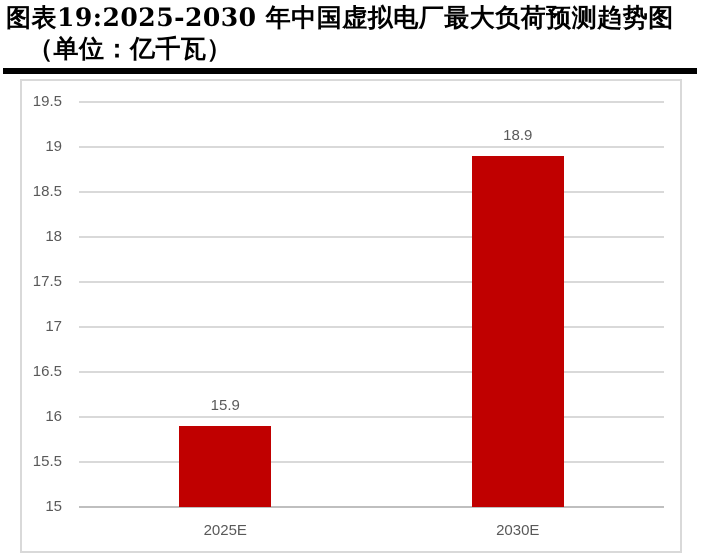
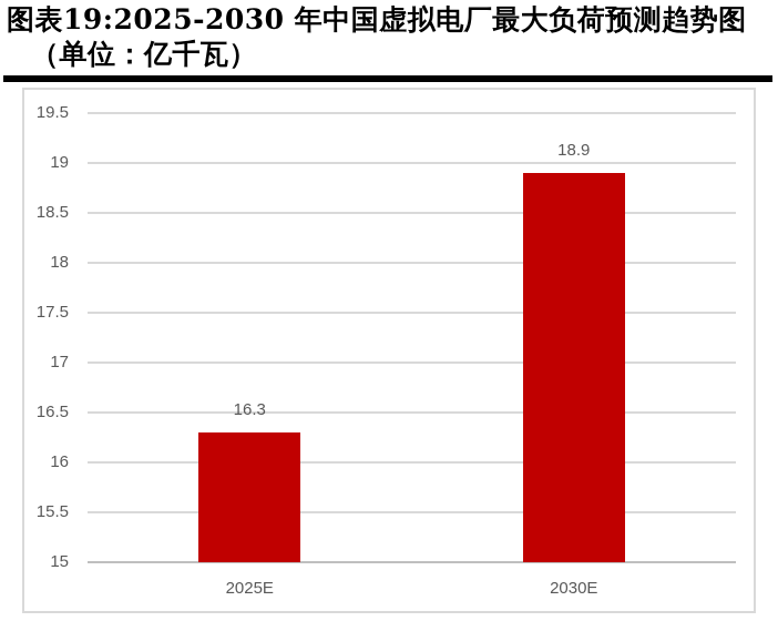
2025E: 15.9 -> 16.3
